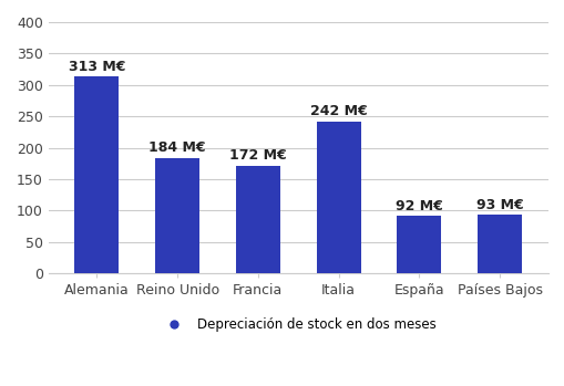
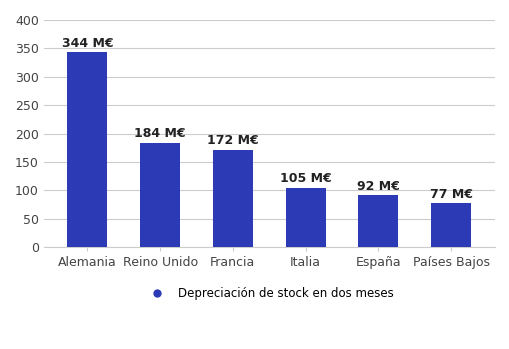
Alemania: 313 -> 344
Italia: 242 -> 105
Países Bajos: 93 -> 77
